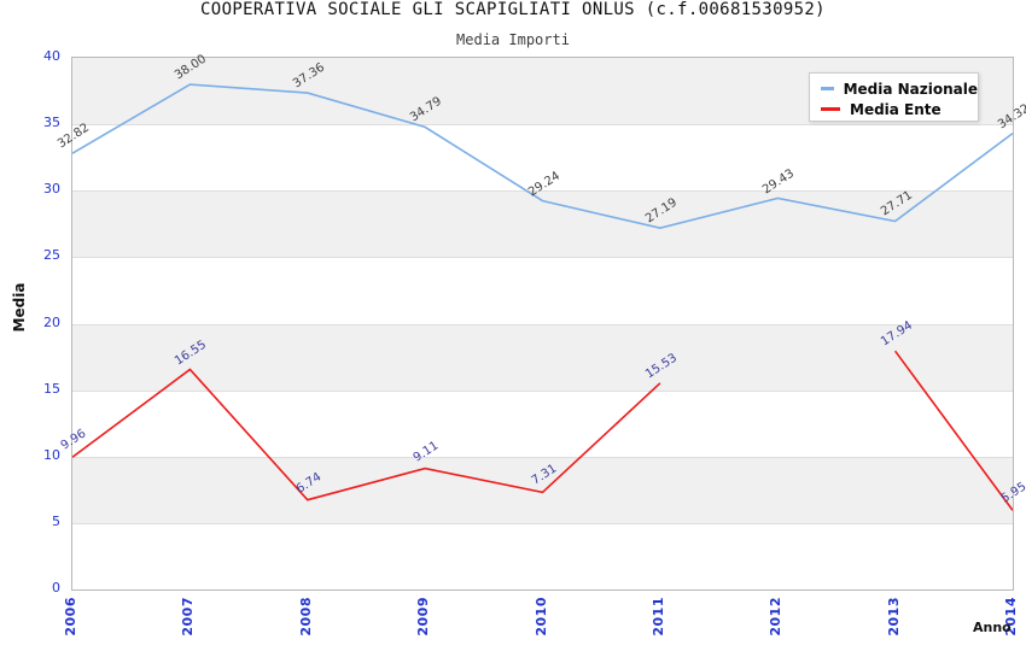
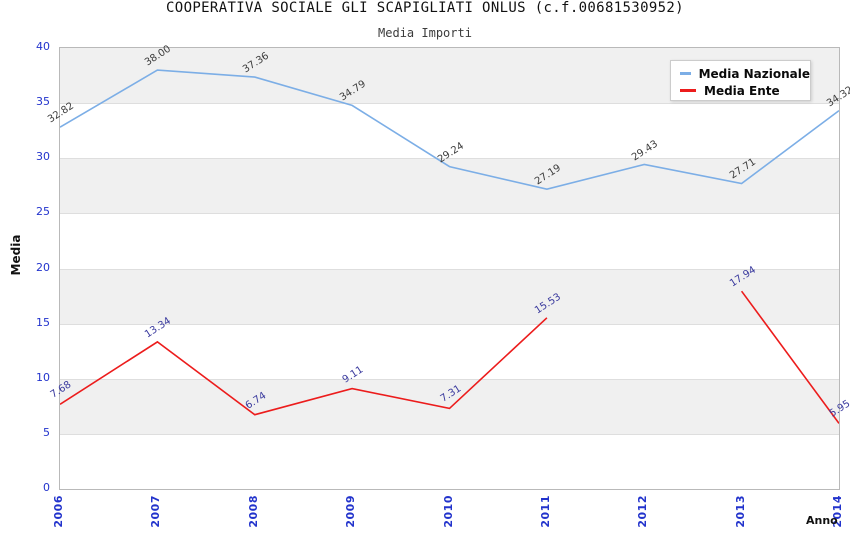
Media Ente/2006: 9.96 -> 7.68
Media Ente/2007: 16.55 -> 13.34
